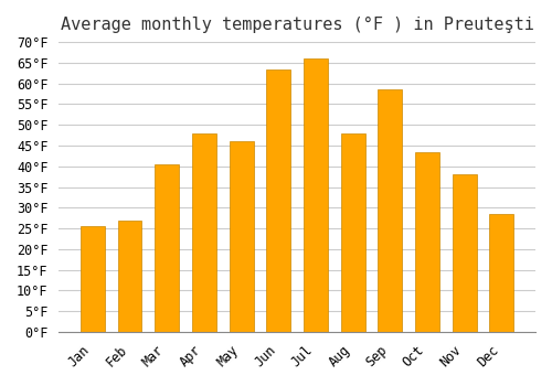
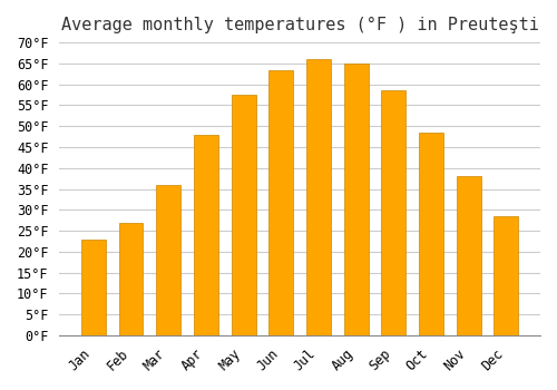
Jan: 25.5°F -> 23.0°F
Mar: 40.5°F -> 36.0°F
May: 46.0°F -> 57.5°F
Aug: 48.0°F -> 65.0°F
Oct: 43.5°F -> 48.5°F
